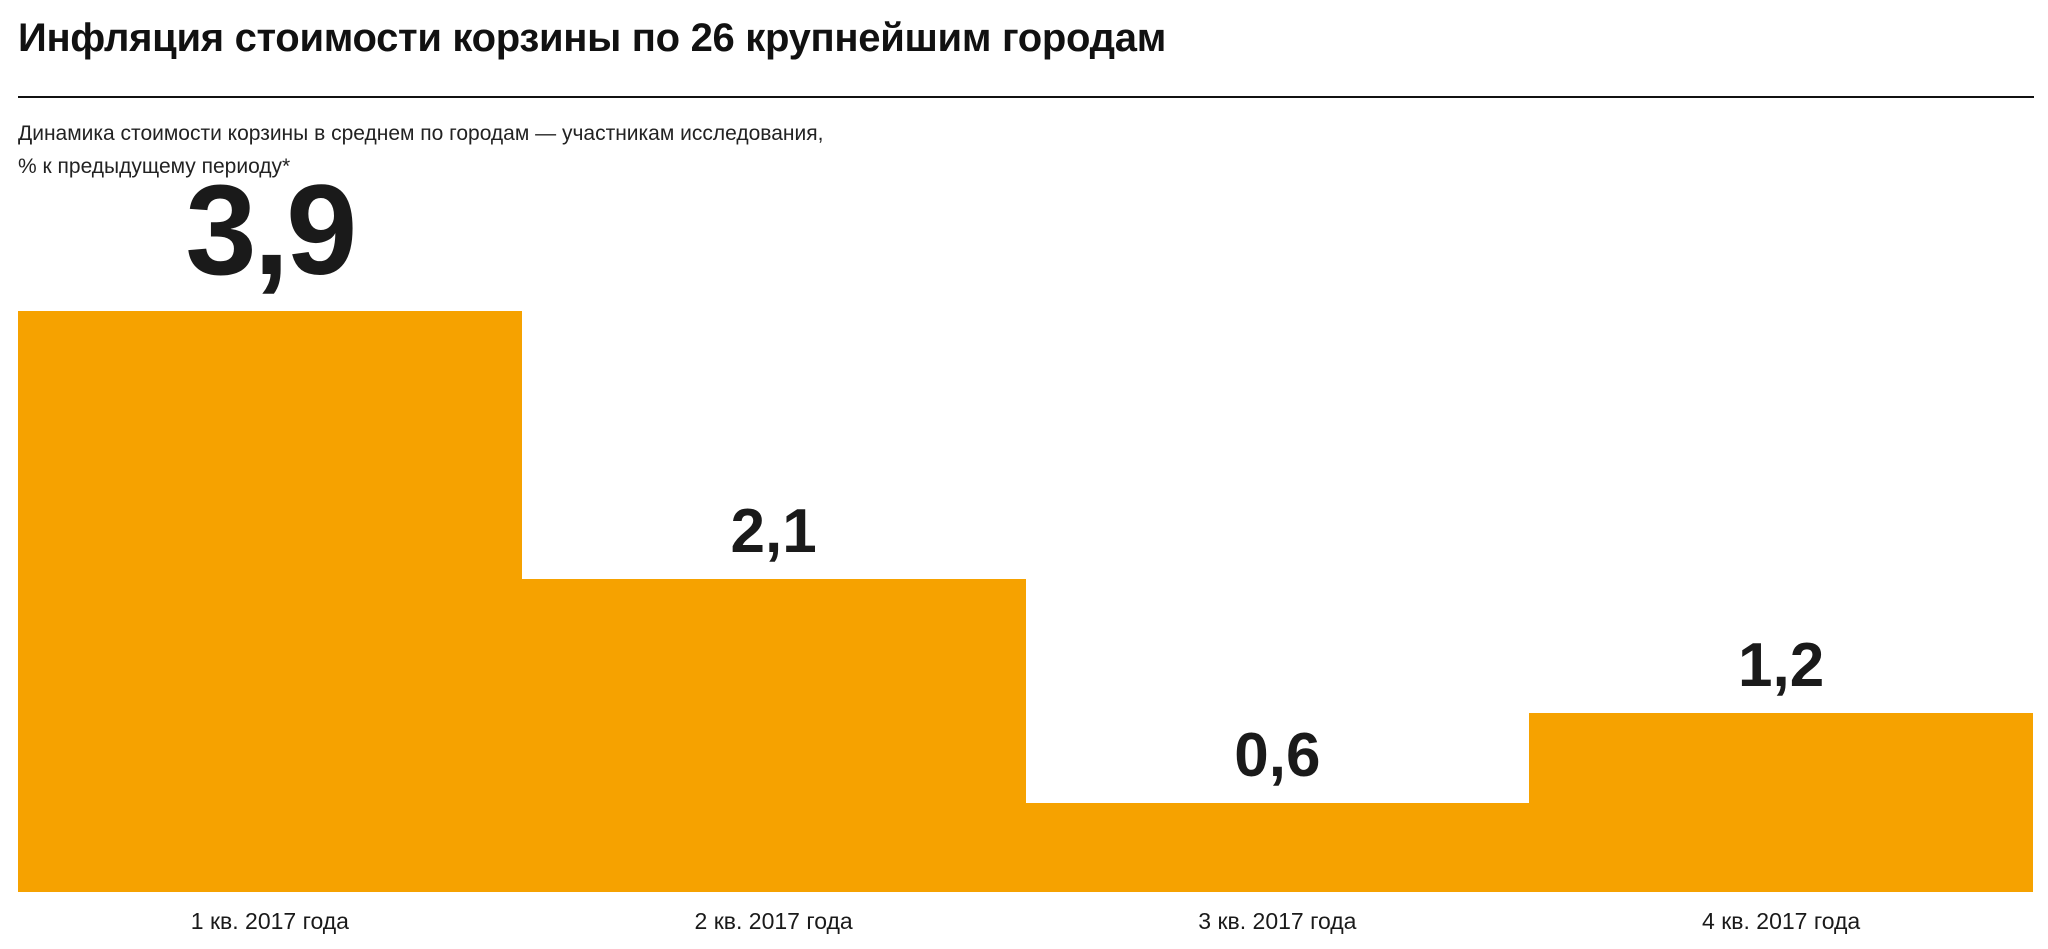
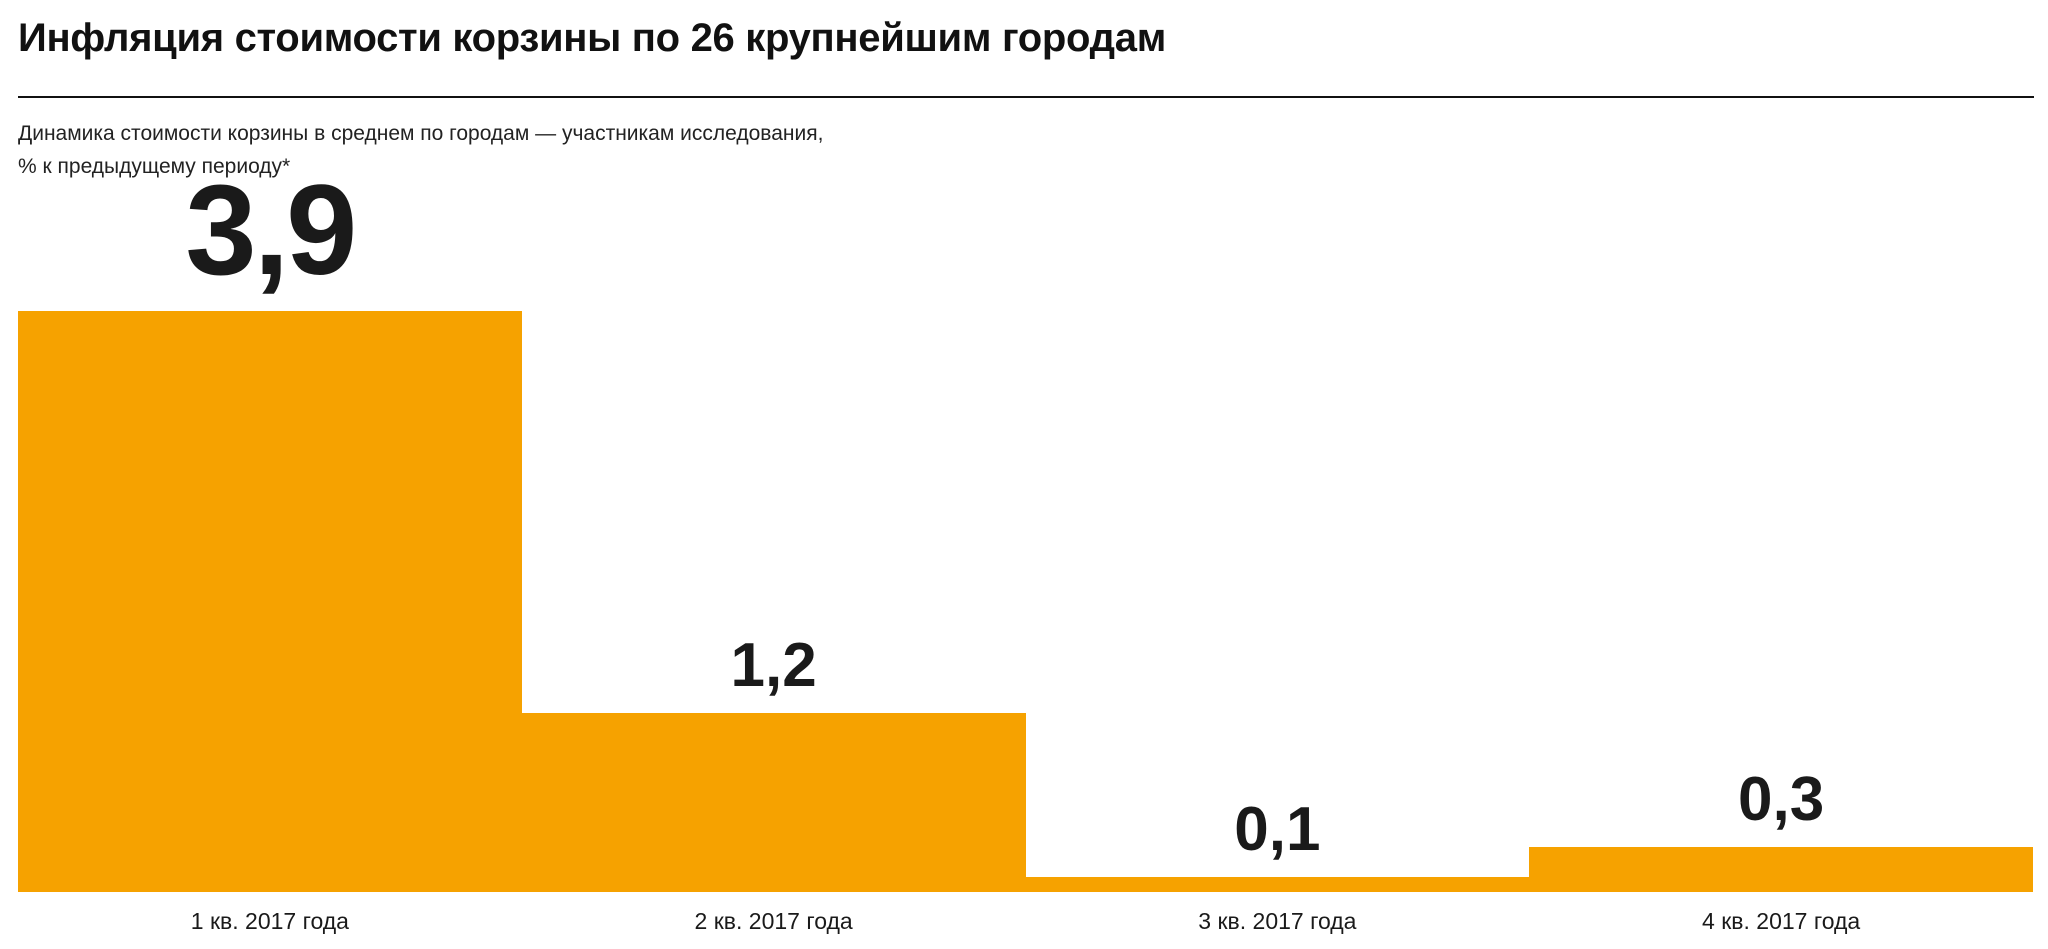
2 кв. 2017 года: 2,1 -> 1,2
3 кв. 2017 года: 0,6 -> 0,1
4 кв. 2017 года: 1,2 -> 0,3
